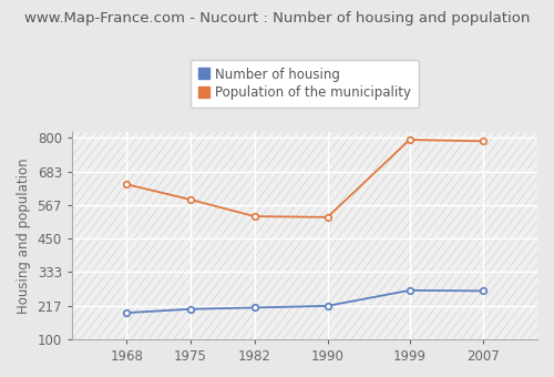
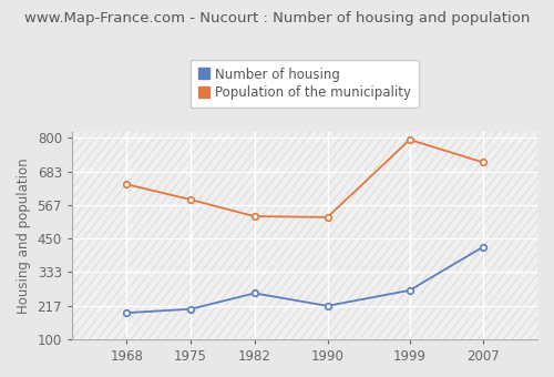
Number of housing/1982: 210 -> 260
Number of housing/2007: 268 -> 420
Population of the municipality/2007: 788 -> 715
